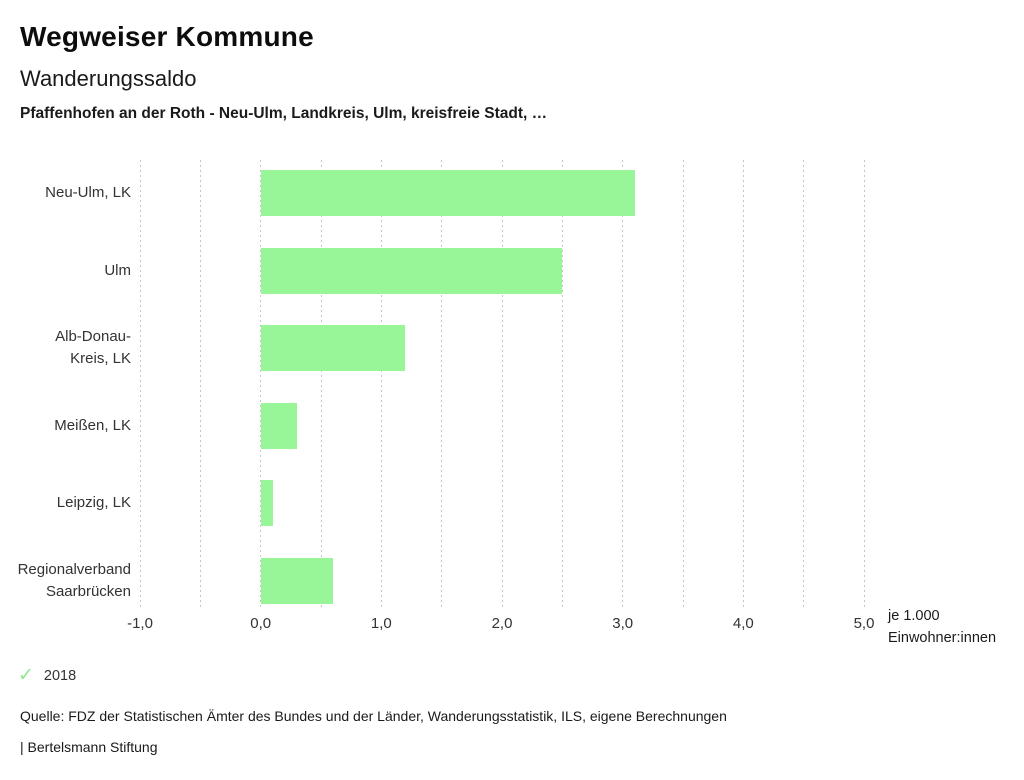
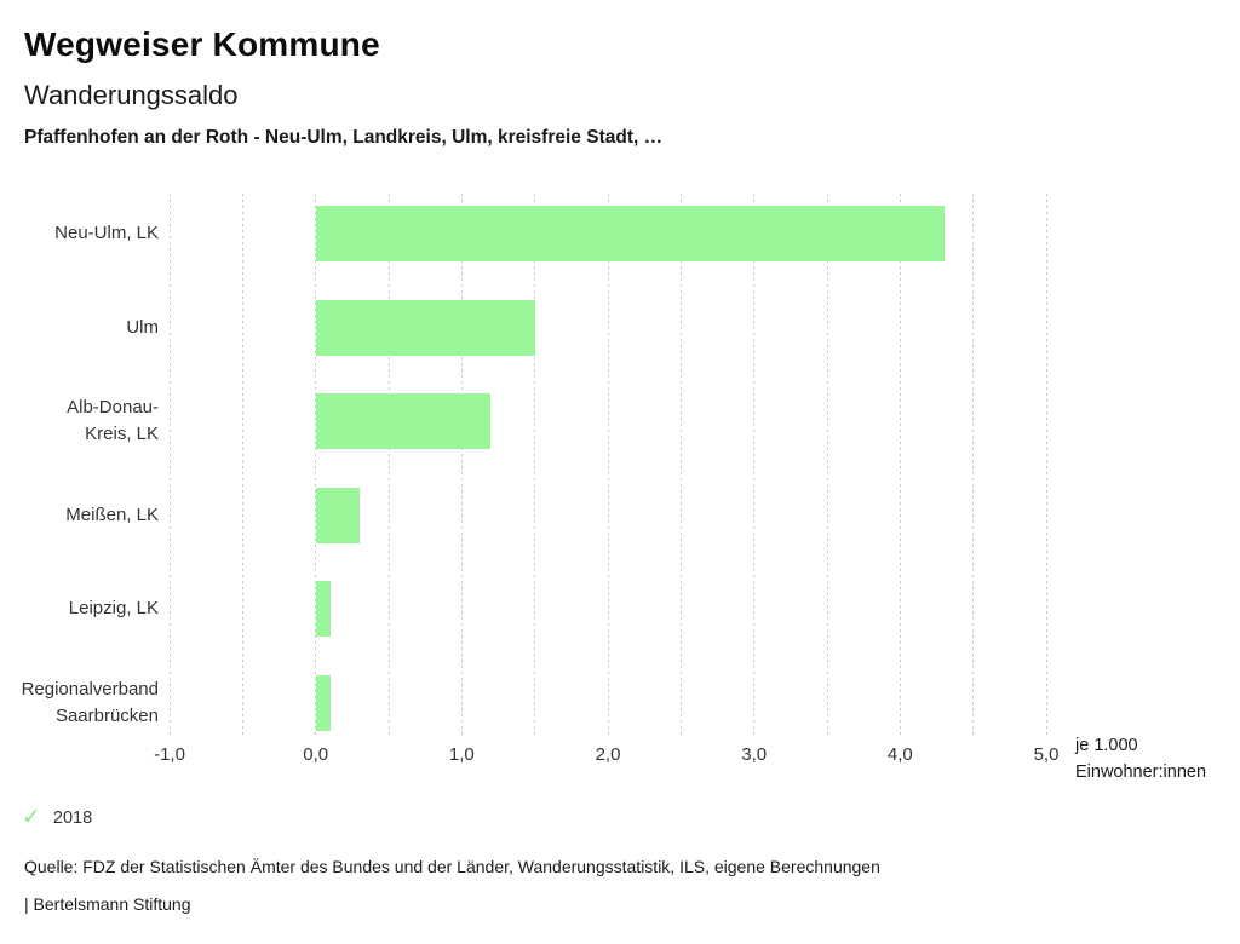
Neu-Ulm, LK: 3,1 -> 4,3
Ulm: 2,5 -> 1,5
Regionalverband Saarbrücken: 0,6 -> 0,1
